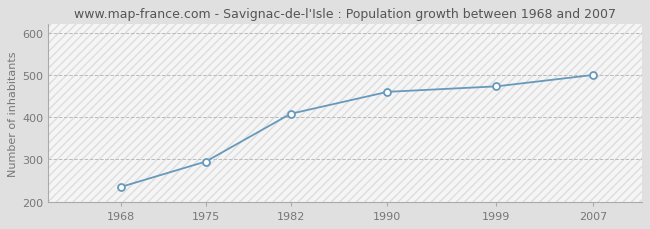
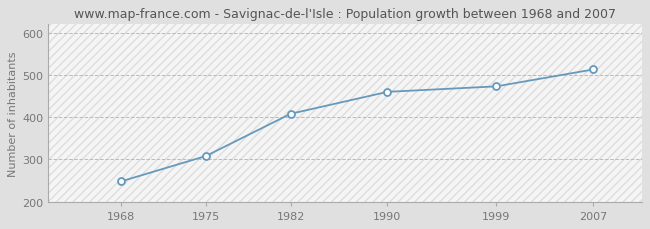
1968: 235 -> 248
1975: 295 -> 308
2007: 500 -> 513
